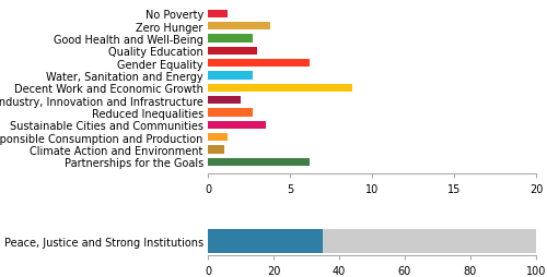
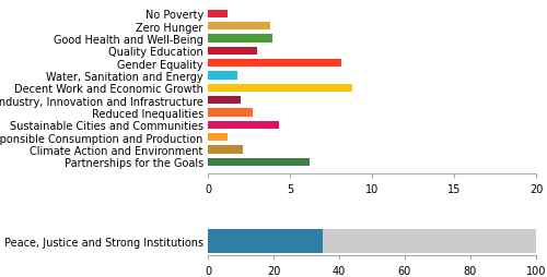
Good Health and Well-Being: 2.7 -> 3.9
Gender Equality: 6.2 -> 8.1
Water, Sanitation and Energy: 2.7 -> 1.8
Sustainable Cities and Communities: 3.5 -> 4.3
Climate Action and Environment: 1.0 -> 2.1
